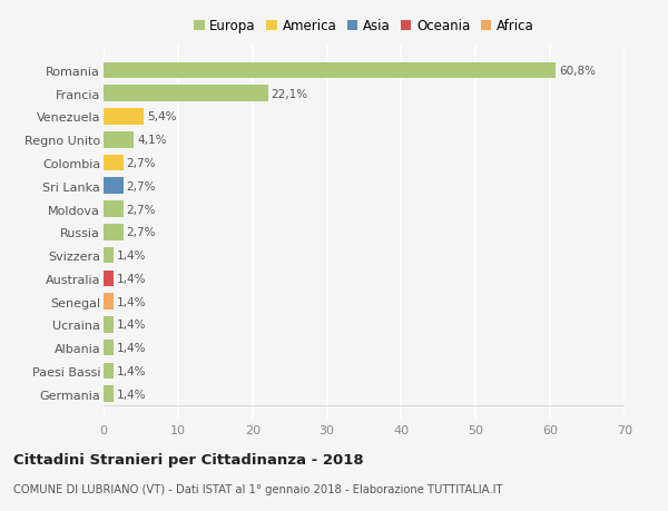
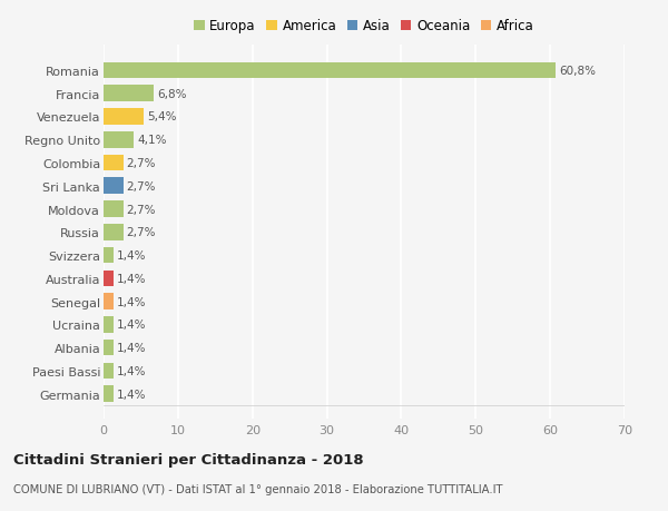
Francia: 22,1% -> 6,8%
